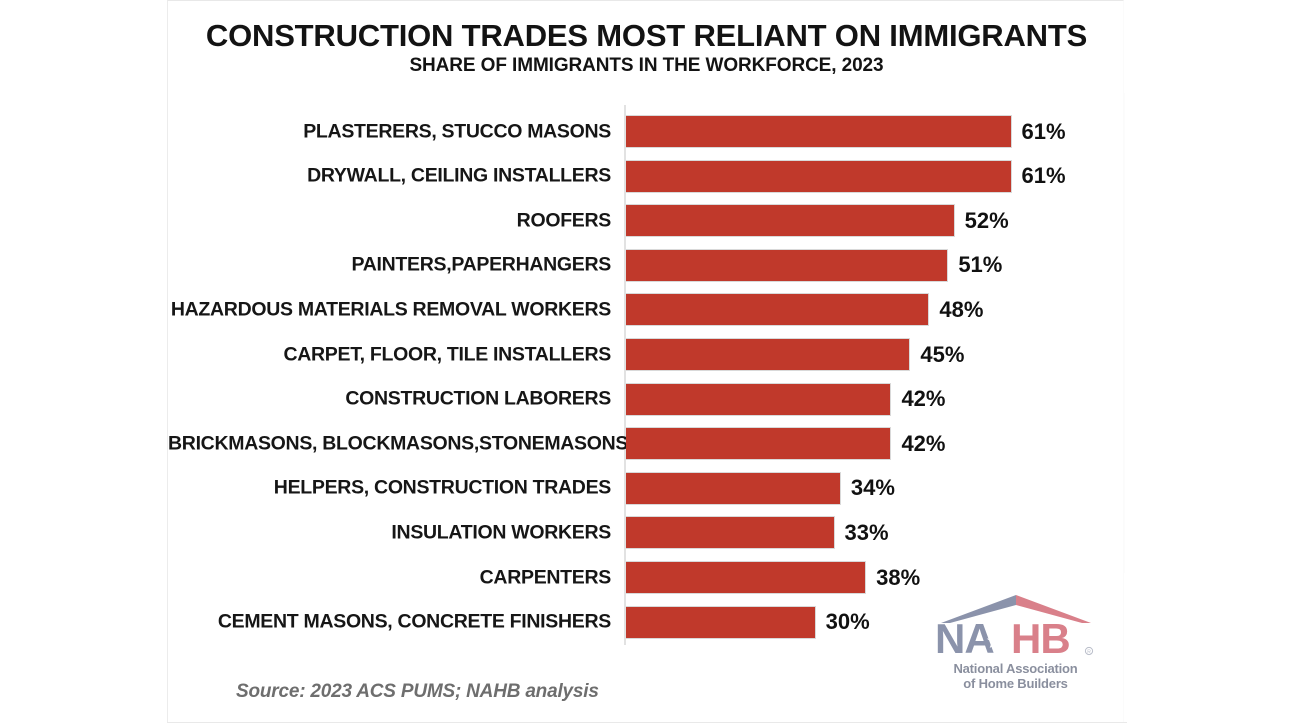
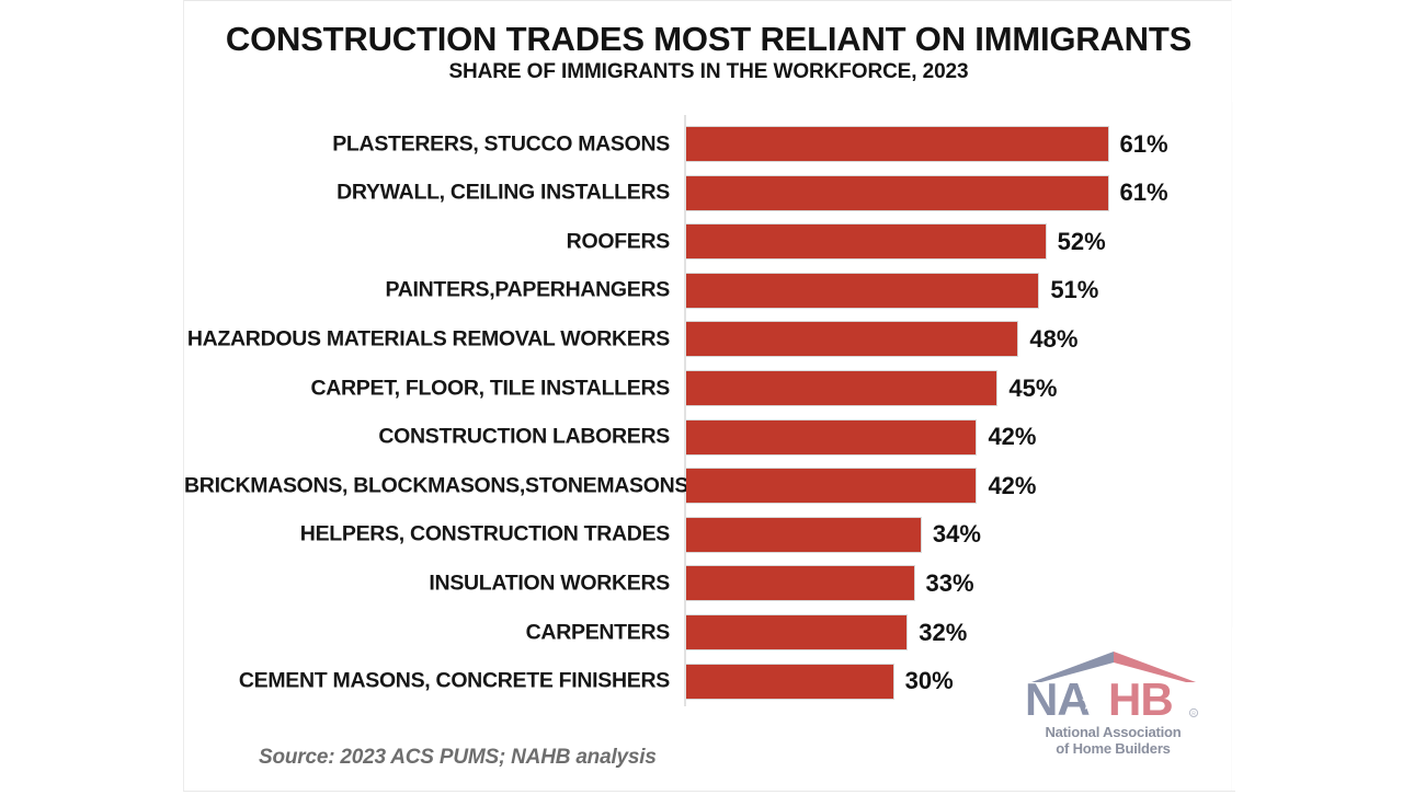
CARPENTERS: 38% -> 32%
